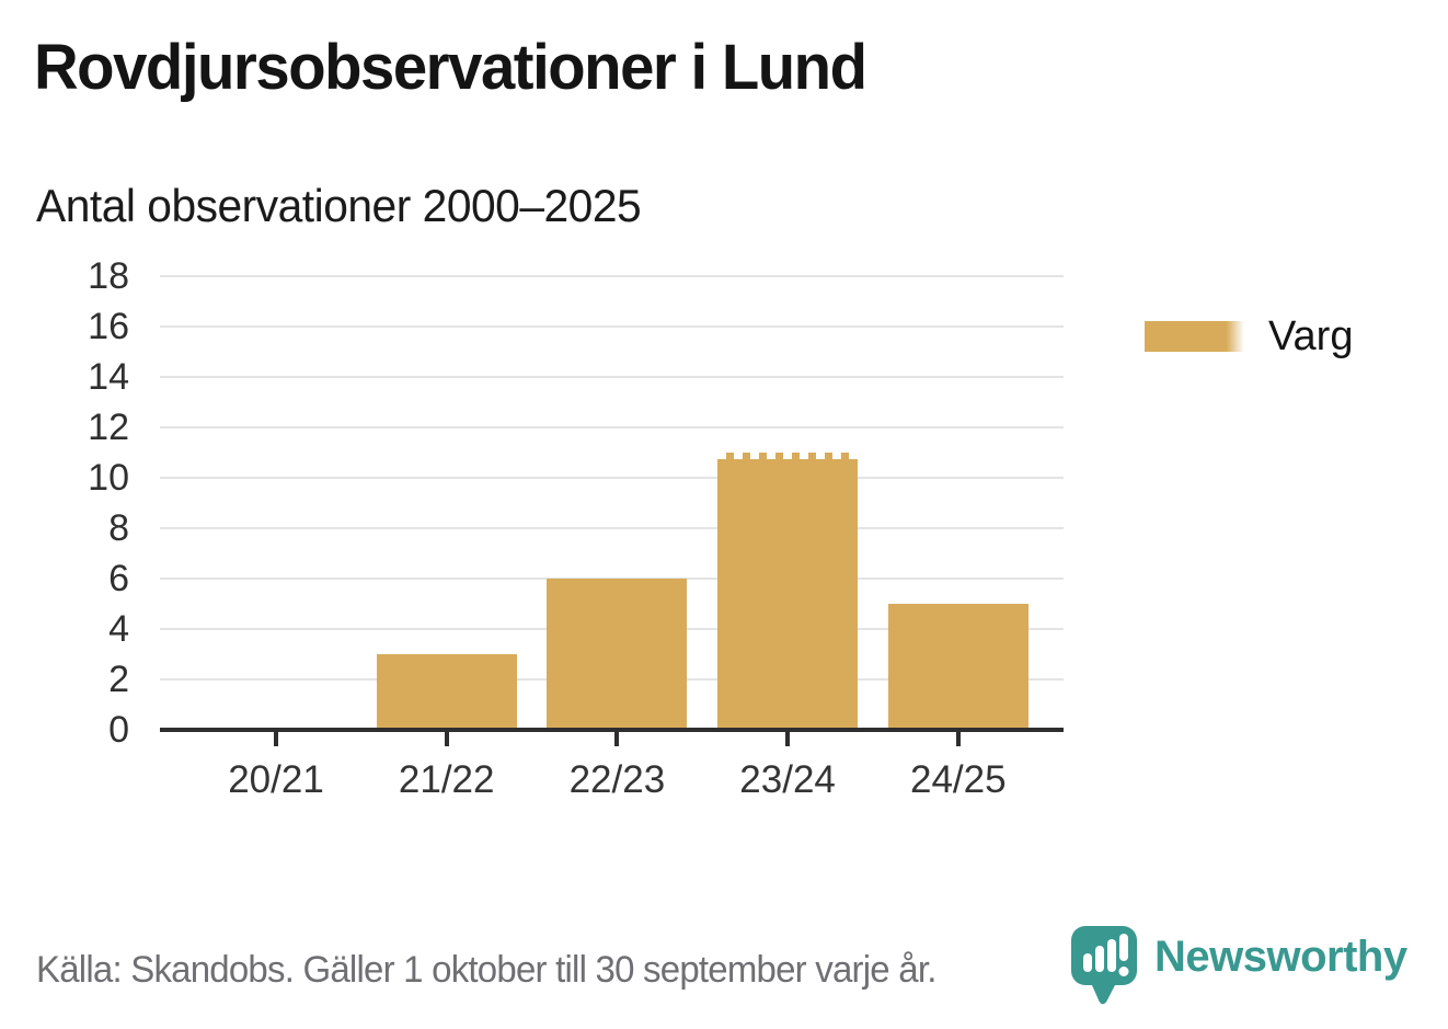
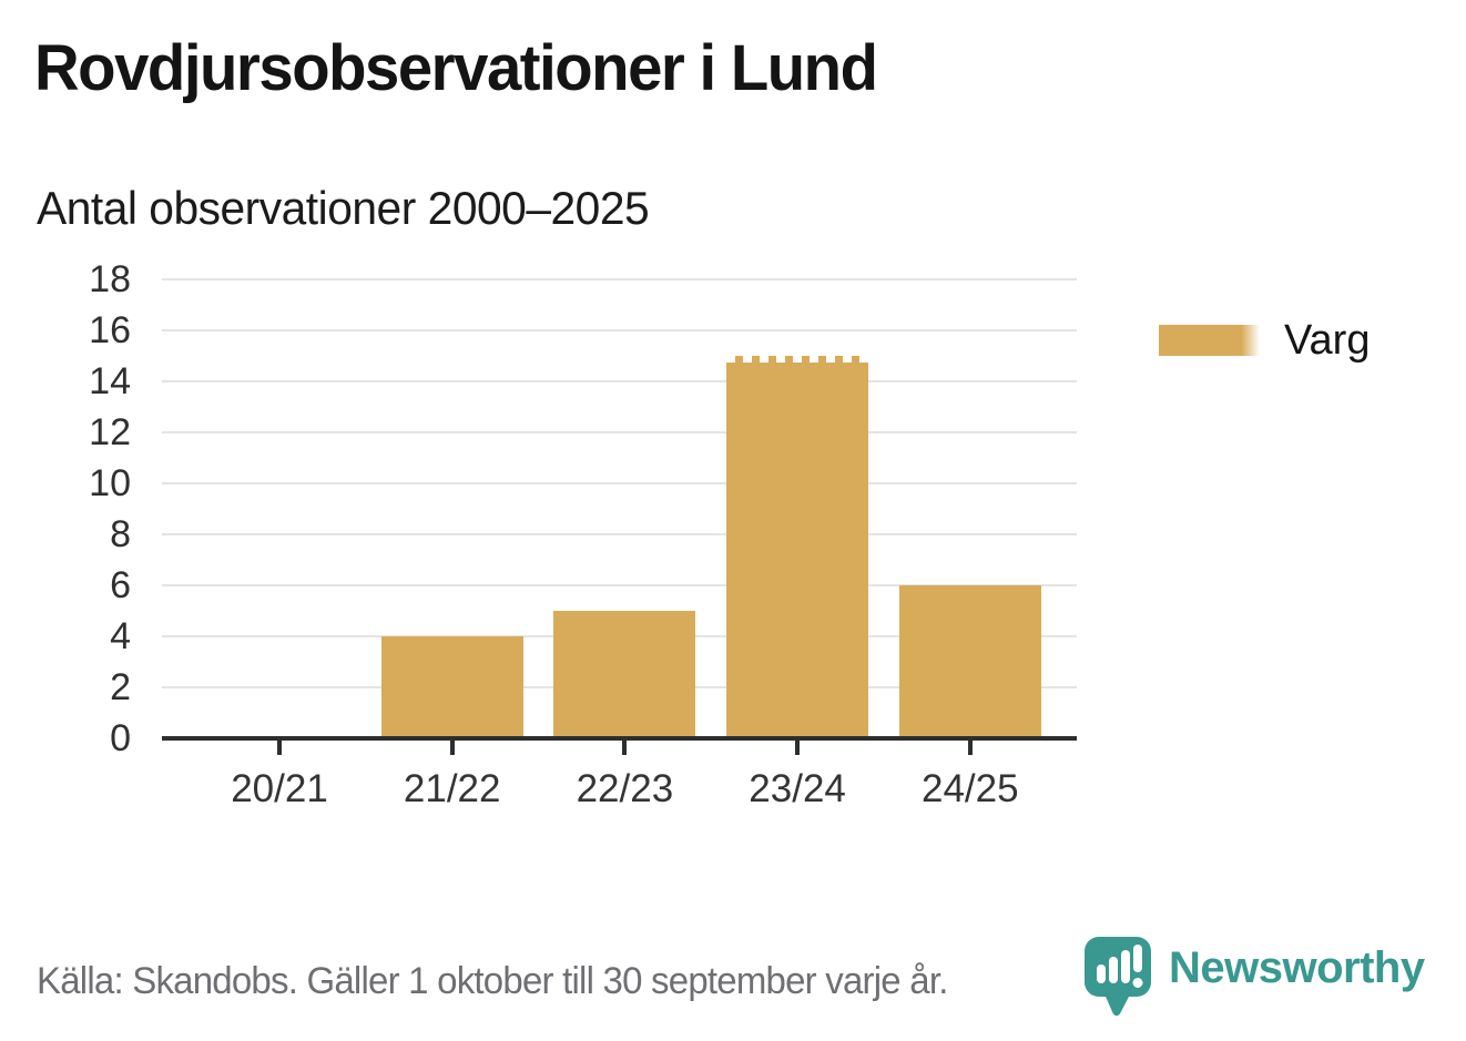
21/22: 3 -> 4
22/23: 6 -> 5
23/24: 11 -> 15
24/25: 5 -> 6
